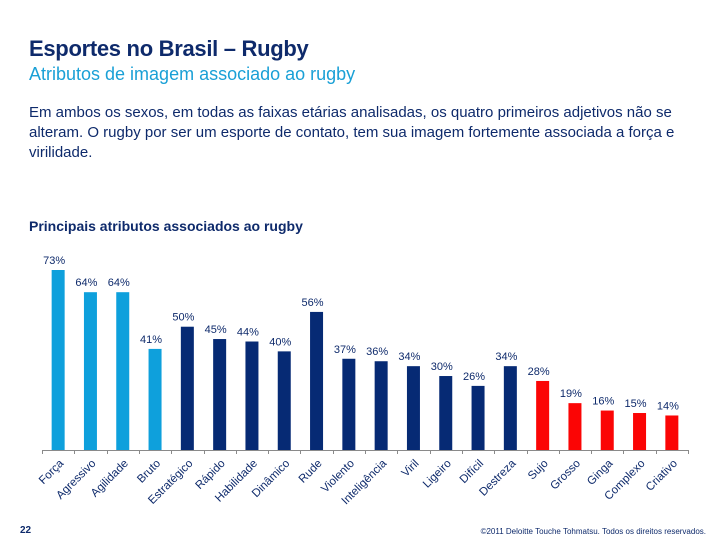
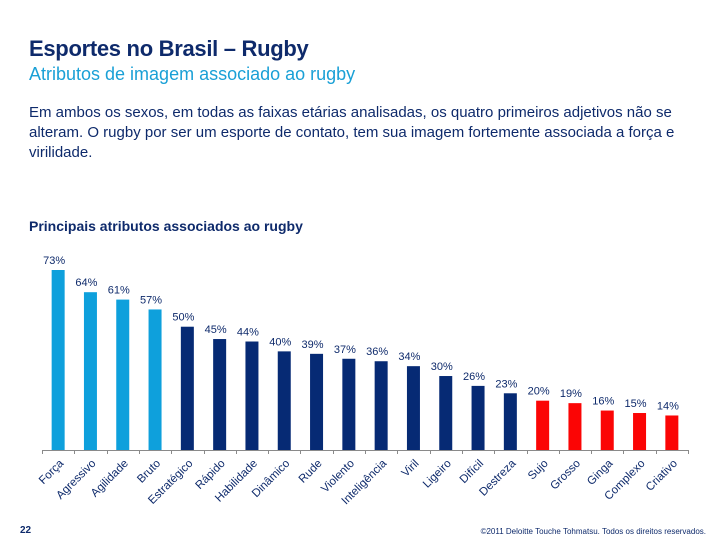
Agilidade: 64% -> 61%
Bruto: 41% -> 57%
Rude: 56% -> 39%
Destreza: 34% -> 23%
Sujo: 28% -> 20%
